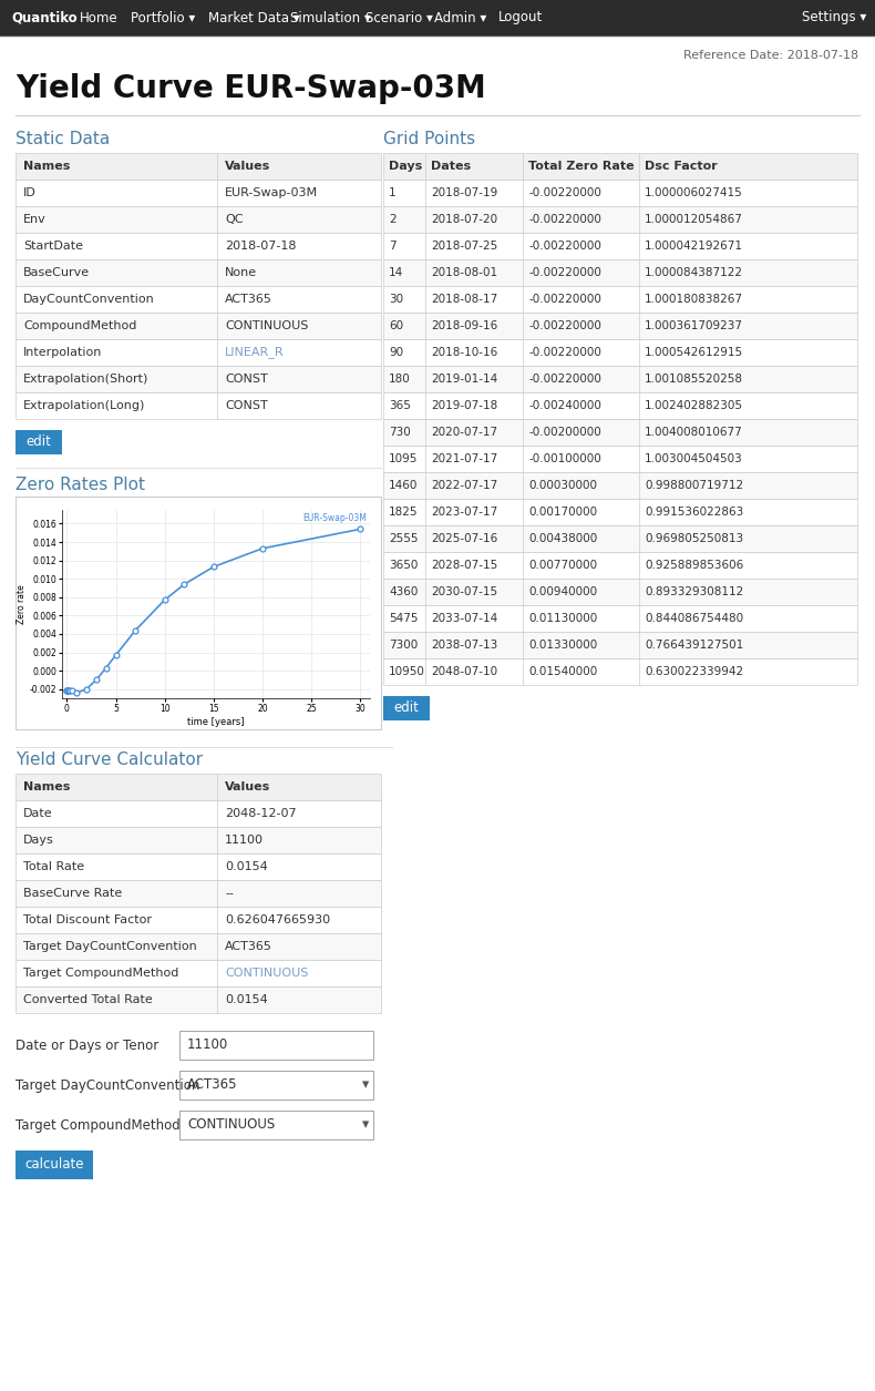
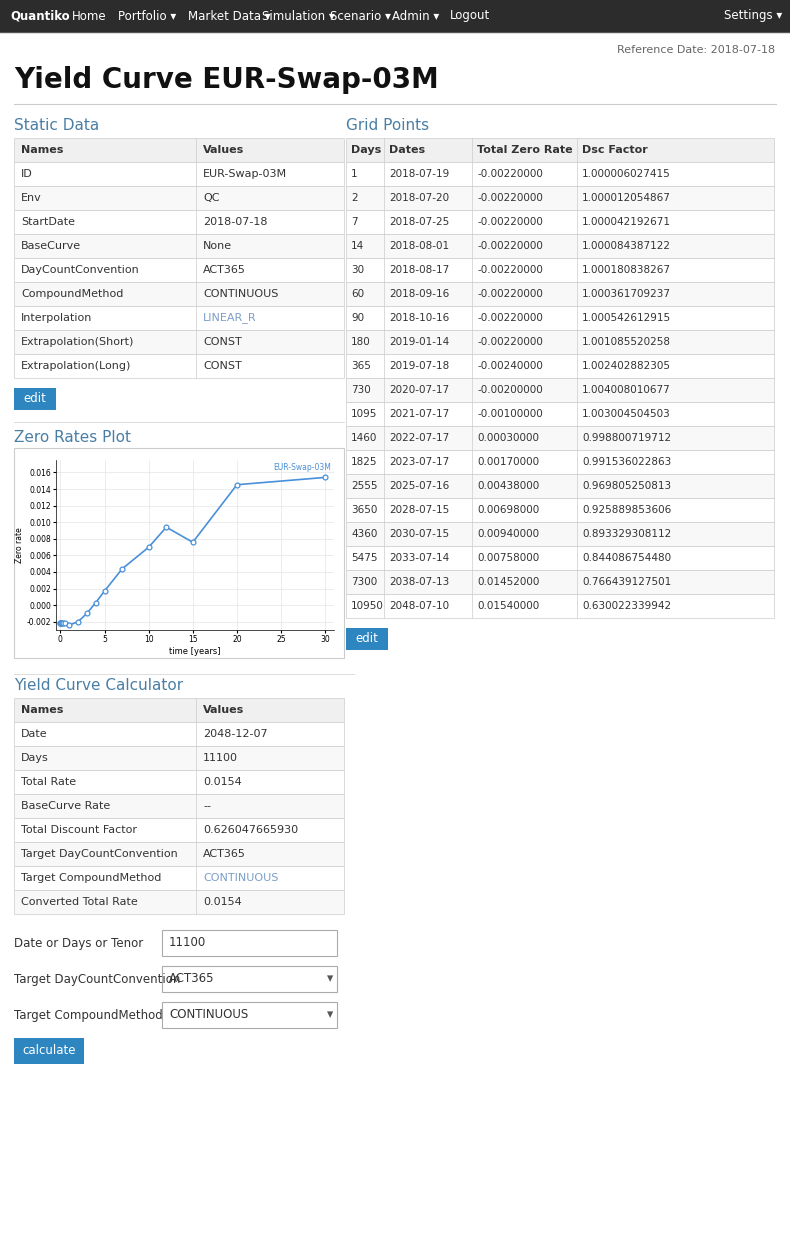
10: 0.00770000 -> 0.00698000
15: 0.01130000 -> 0.00758000
20: 0.01330000 -> 0.01452000
